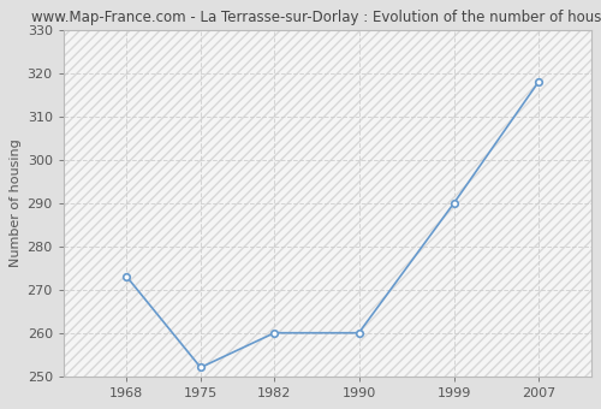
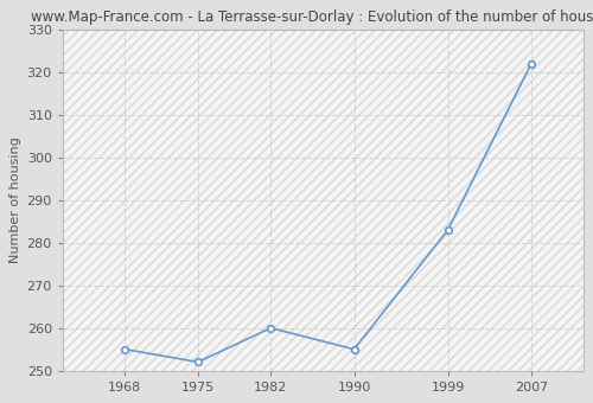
1968: 273 -> 255
1990: 260 -> 255
1999: 290 -> 283
2007: 318 -> 322
